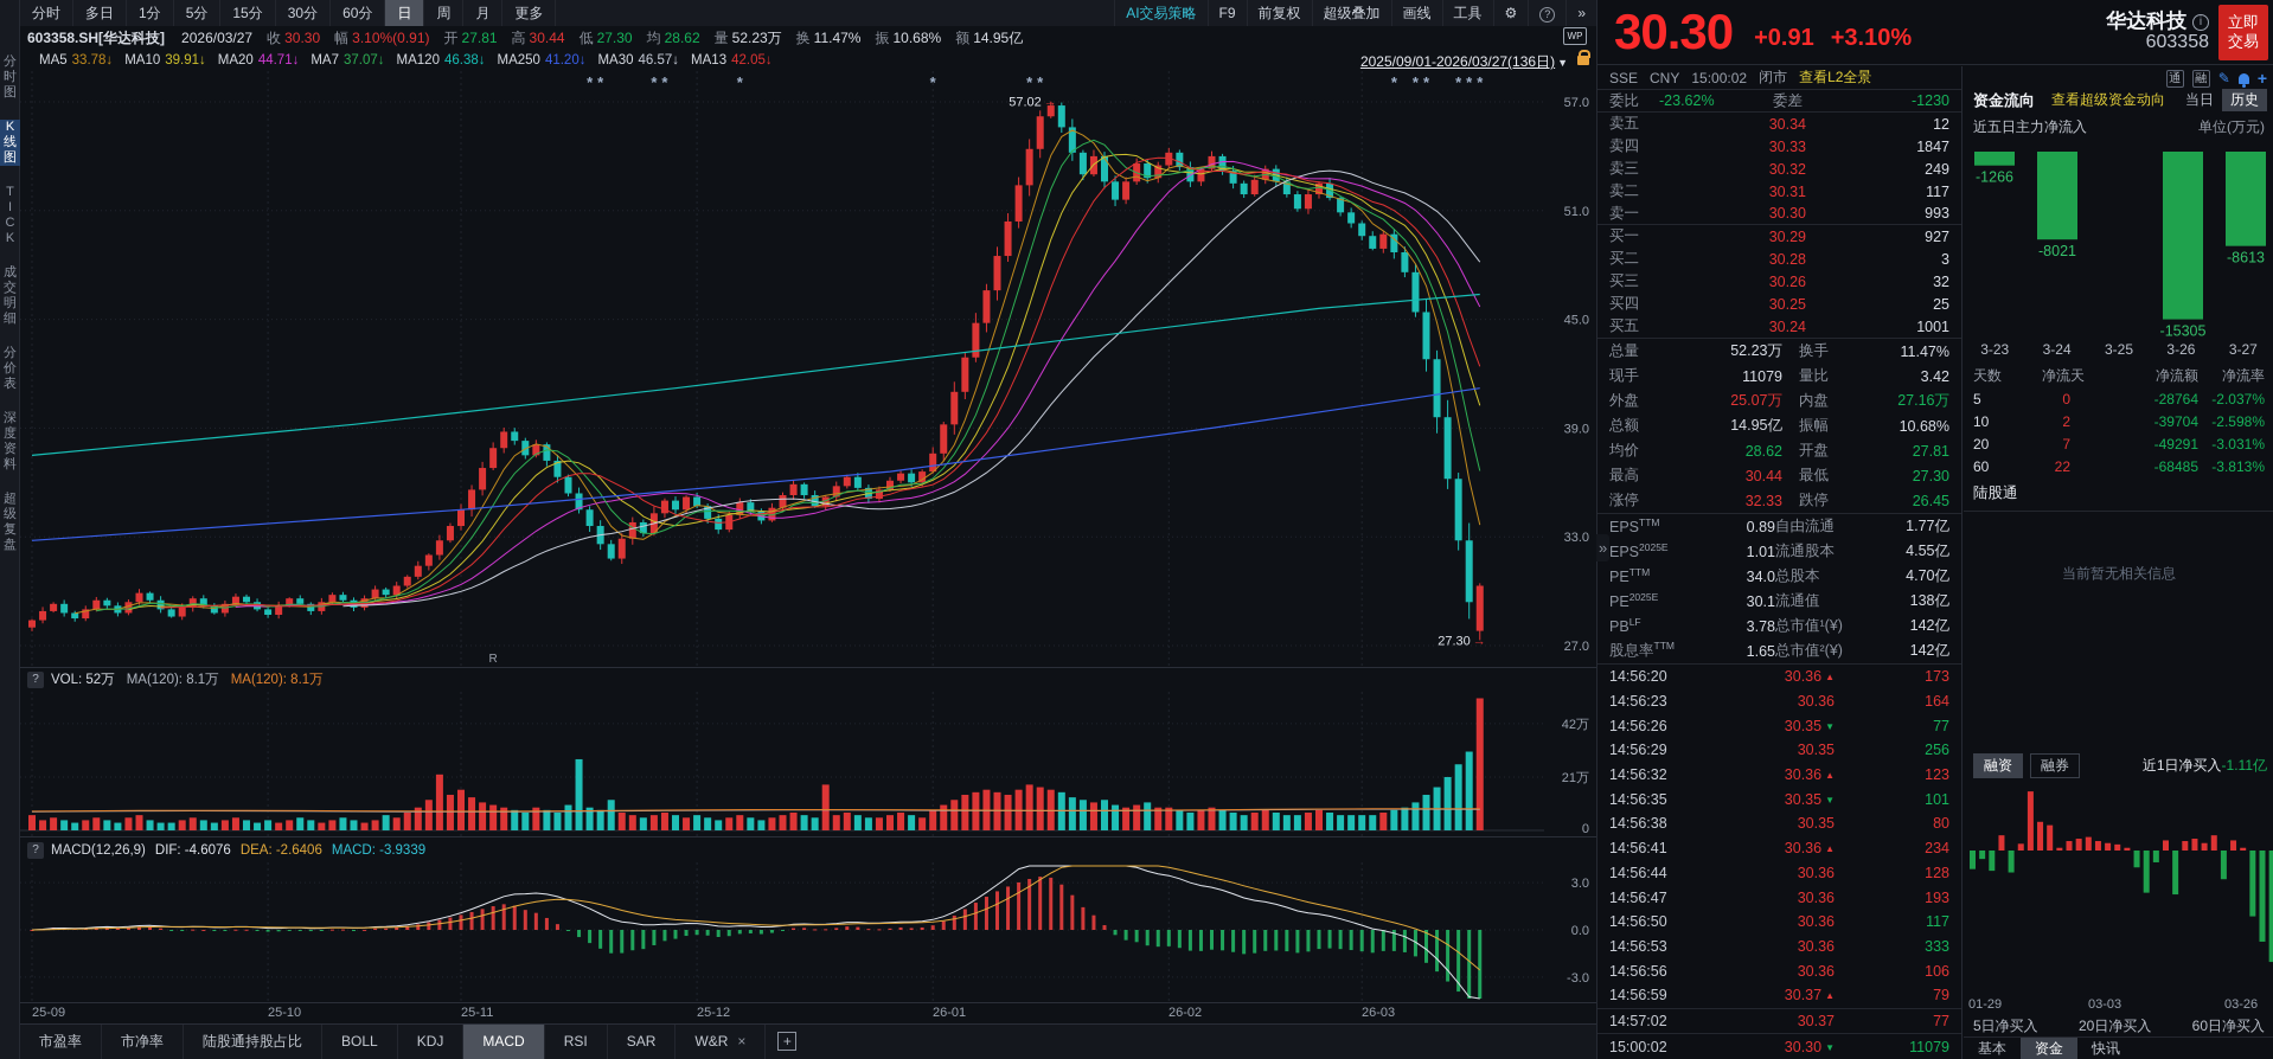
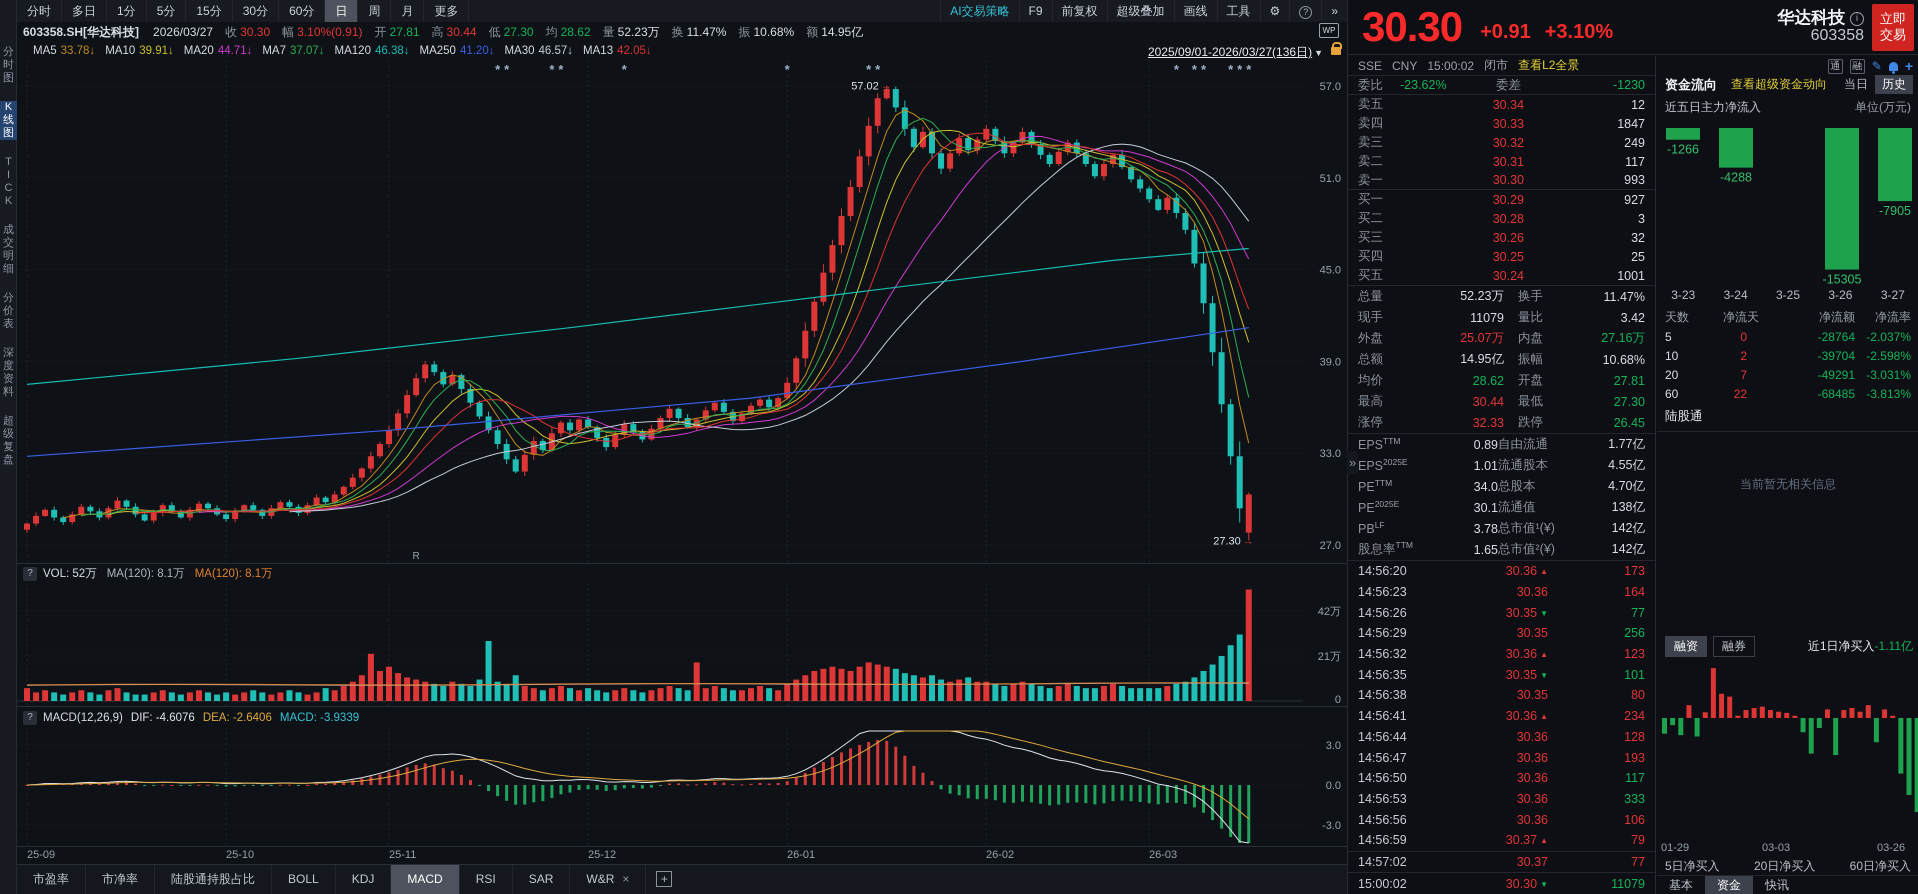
近五日主力净流入/3-24: -8021 -> -4288
近五日主力净流入/3-27: -8613 -> -7905
